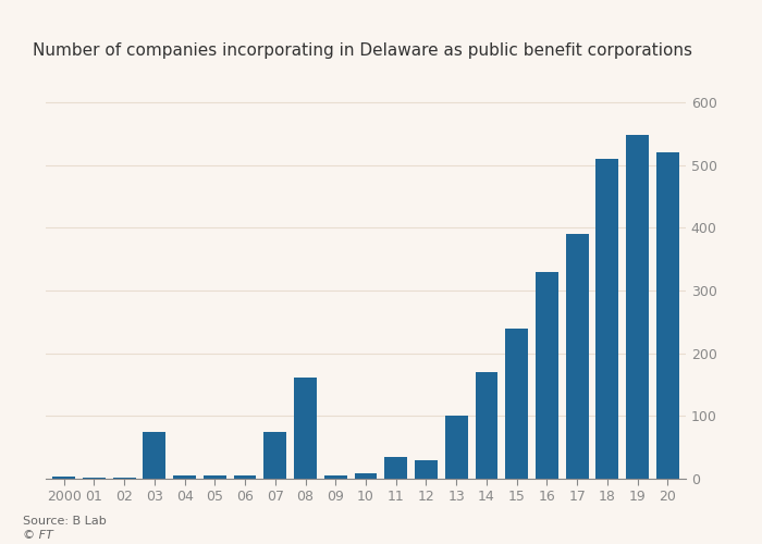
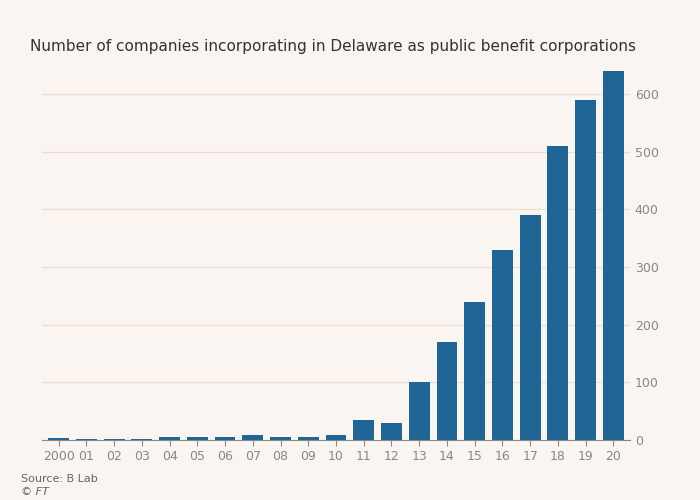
03: 74 -> 2
07: 74 -> 8
08: 162 -> 5
19: 548 -> 590
20: 520 -> 640
